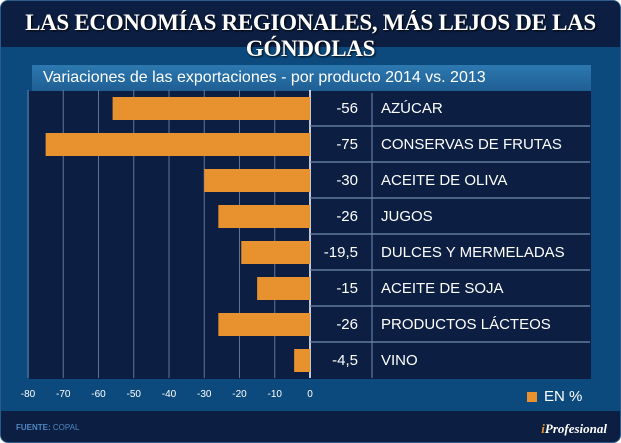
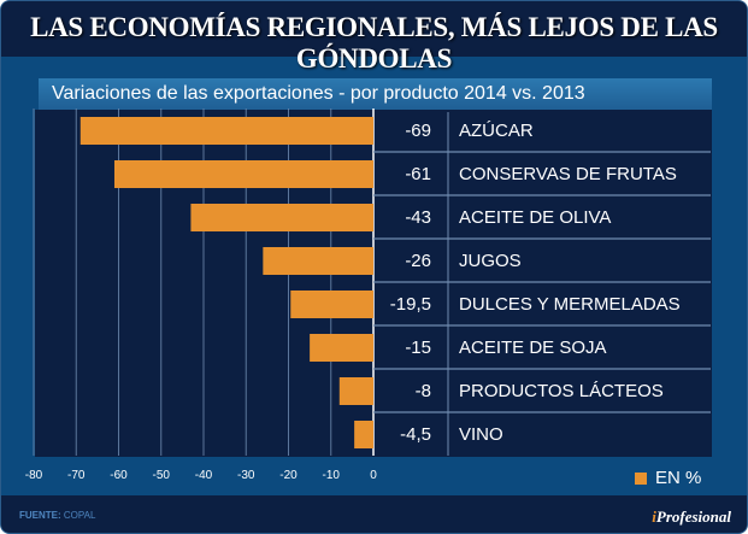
AZÚCAR: -56 -> -69
CONSERVAS DE FRUTAS: -75 -> -61
ACEITE DE OLIVA: -30 -> -43
PRODUCTOS LÁCTEOS: -26 -> -8
